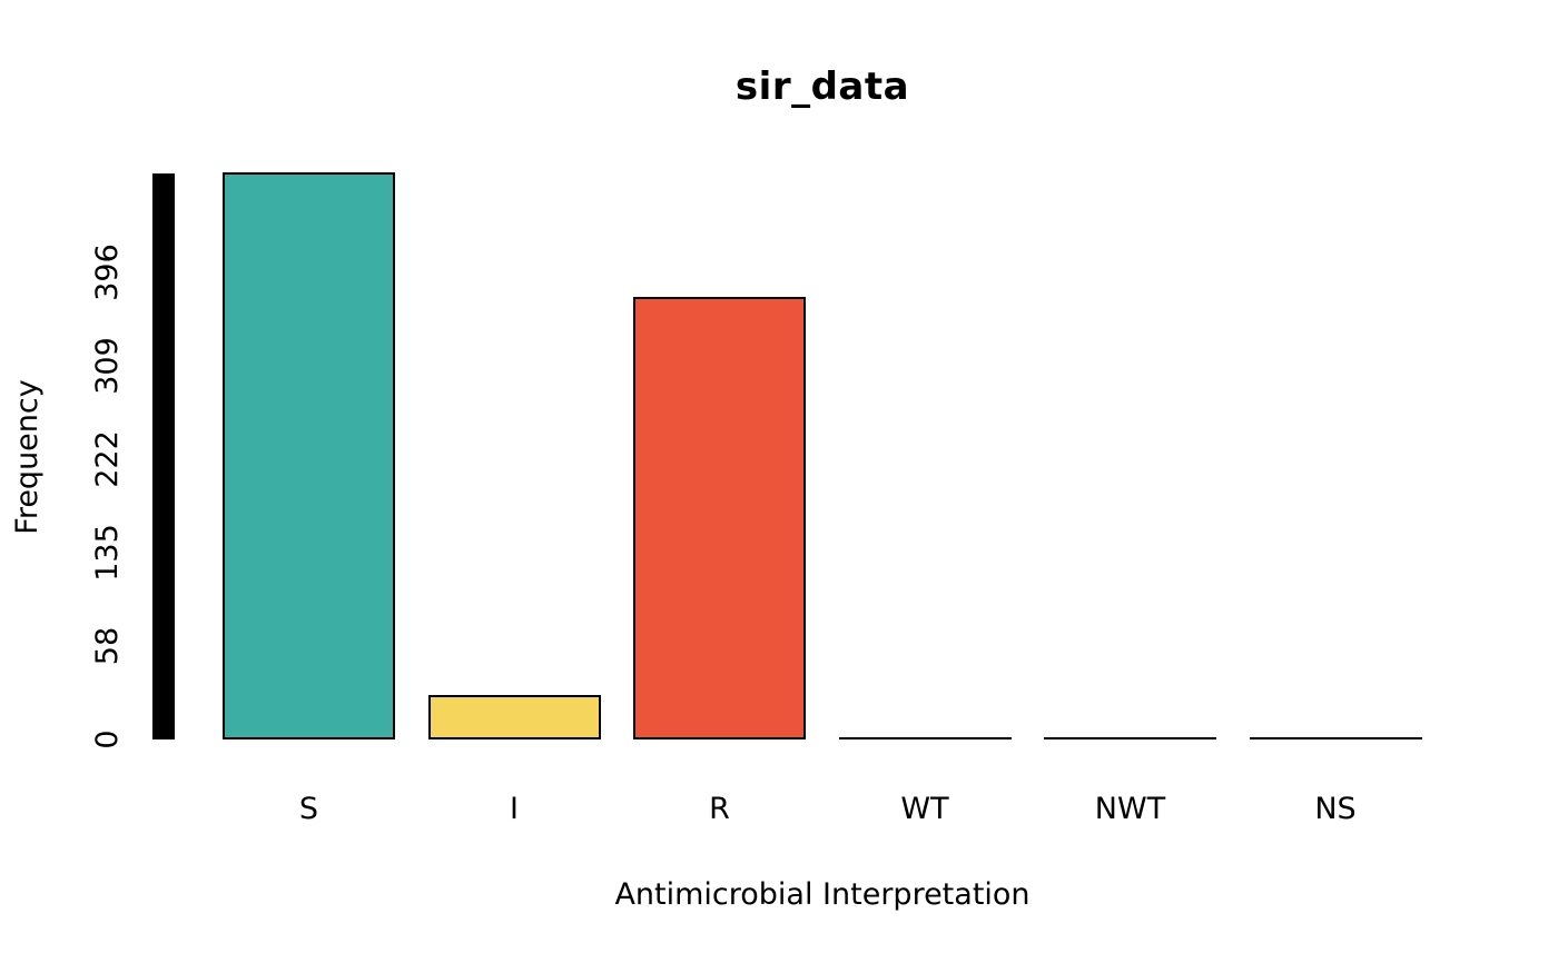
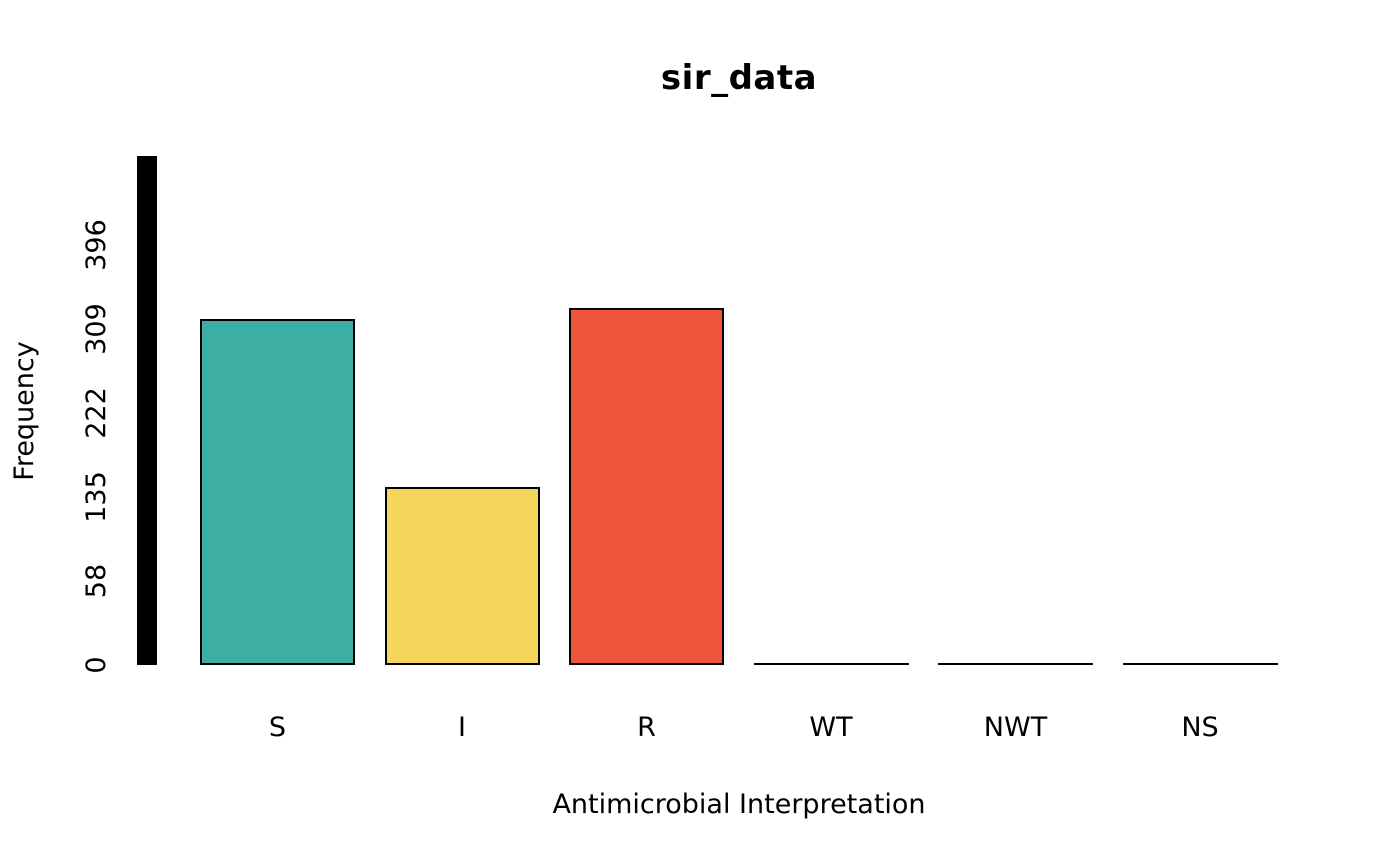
S: 490 -> 330
I: 40 -> 170
R: 380 -> 340
